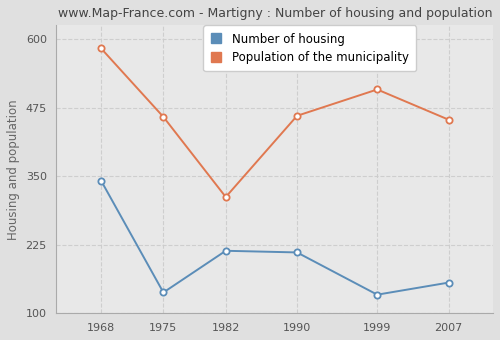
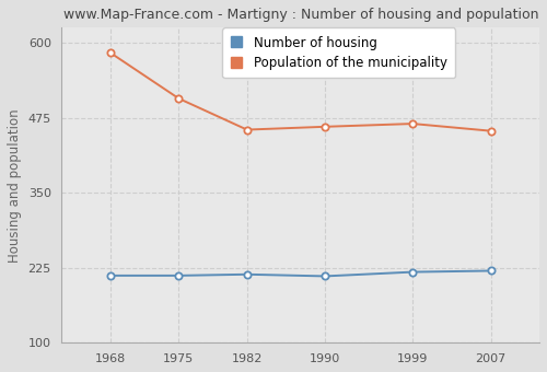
Number of housing/1968: 342 -> 212
Number of housing/1975: 138 -> 212
Population of the municipality/1975: 458 -> 507
Population of the municipality/1982: 312 -> 455
Number of housing/1999: 134 -> 218
Population of the municipality/1999: 508 -> 465
Number of housing/2007: 156 -> 220
